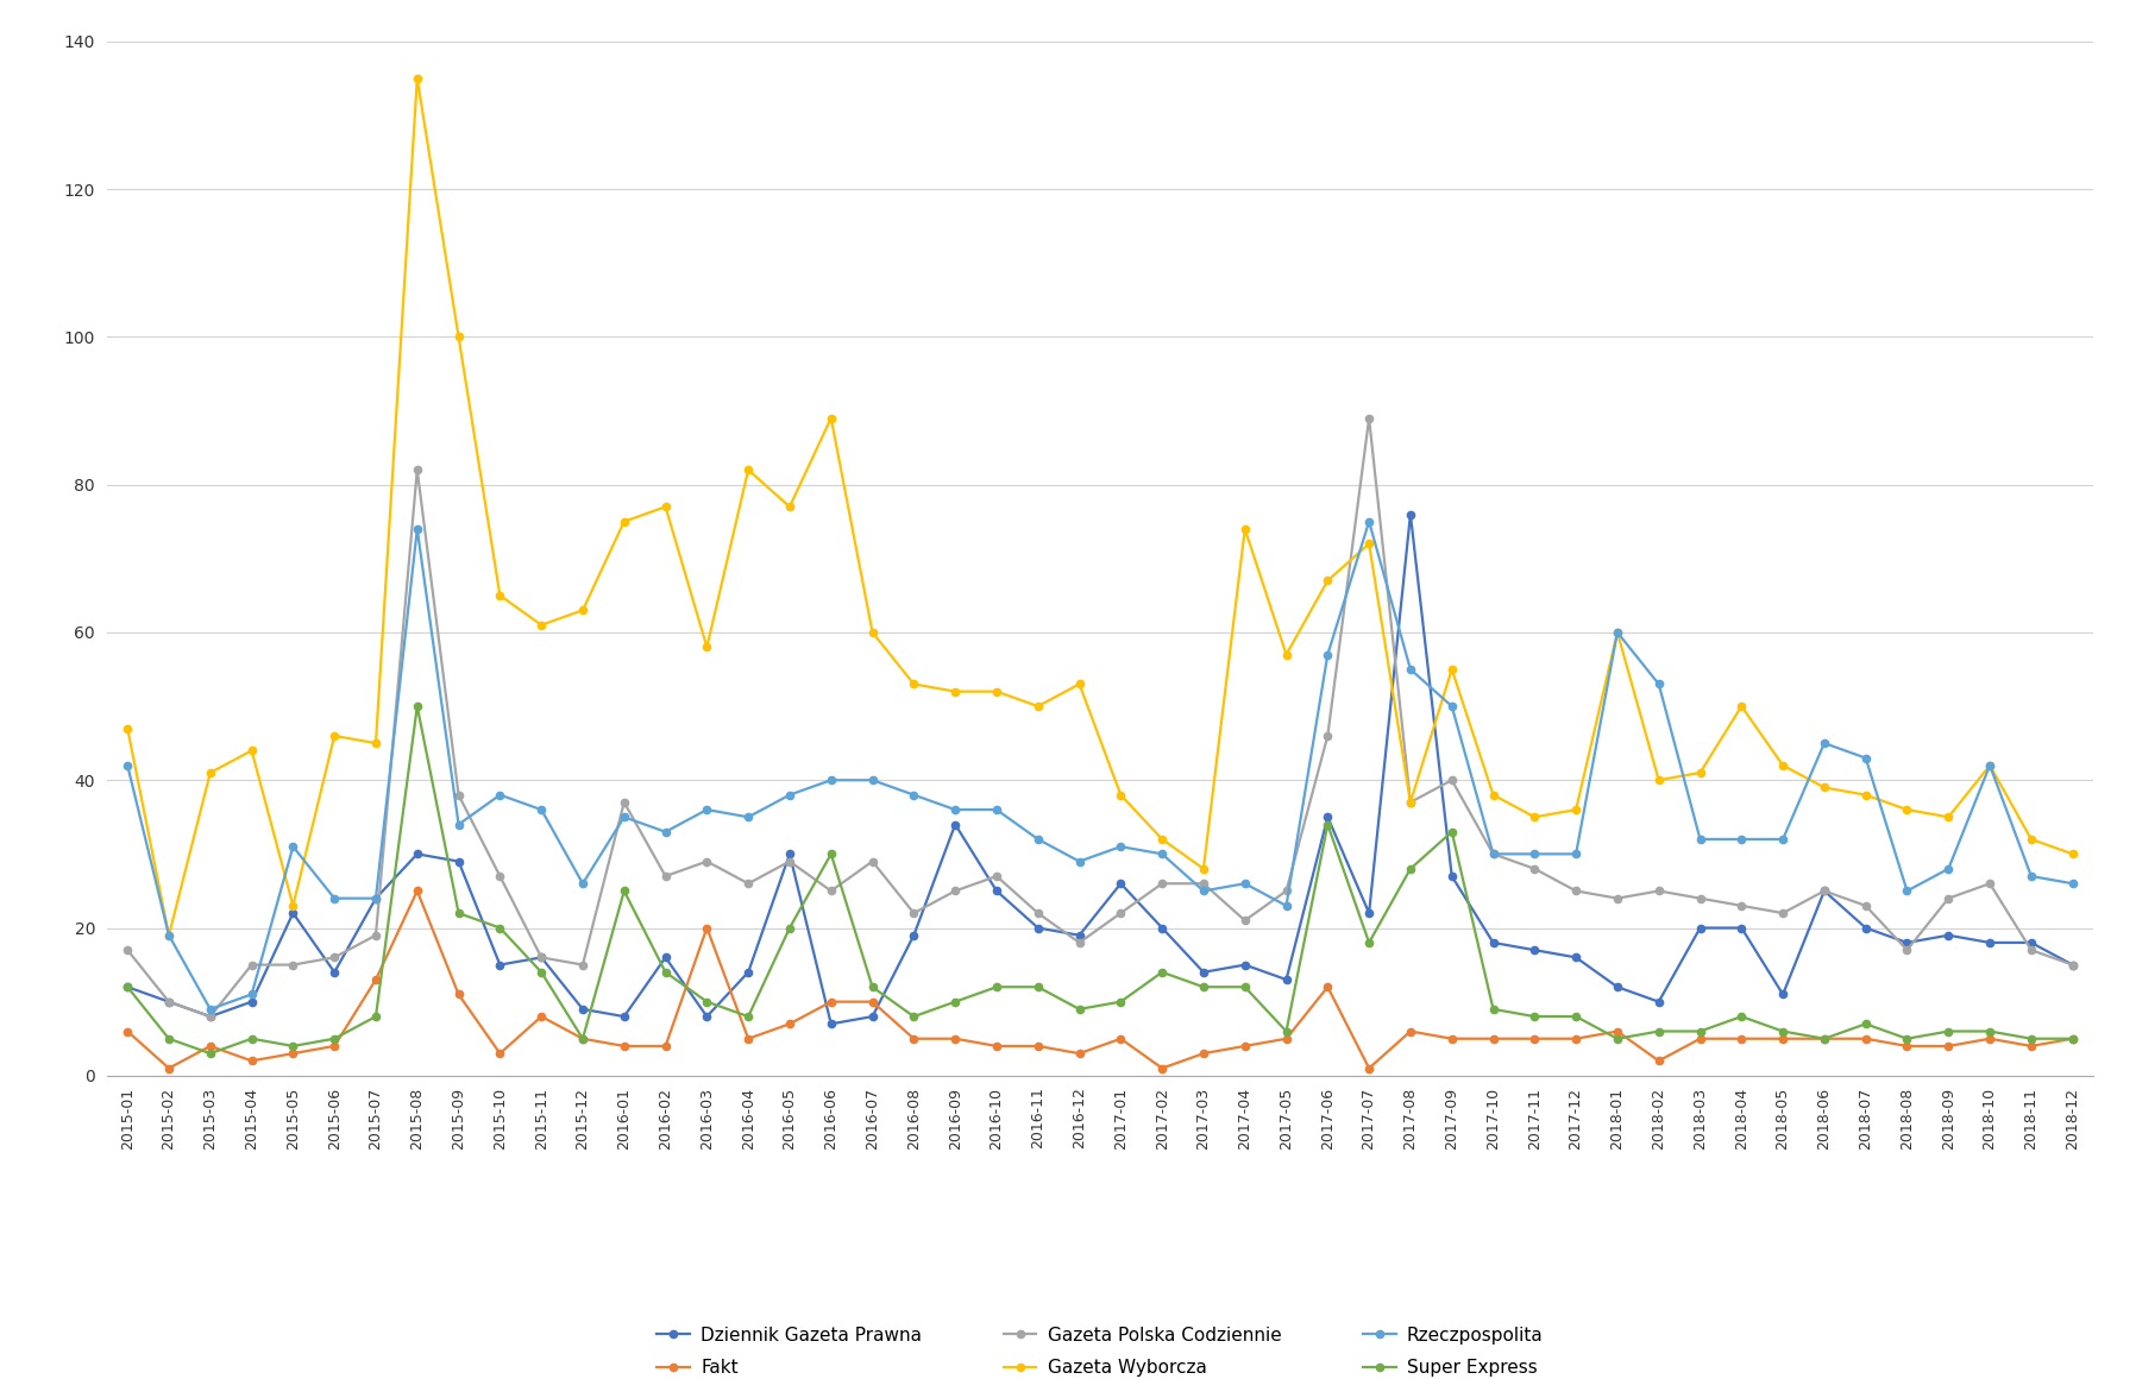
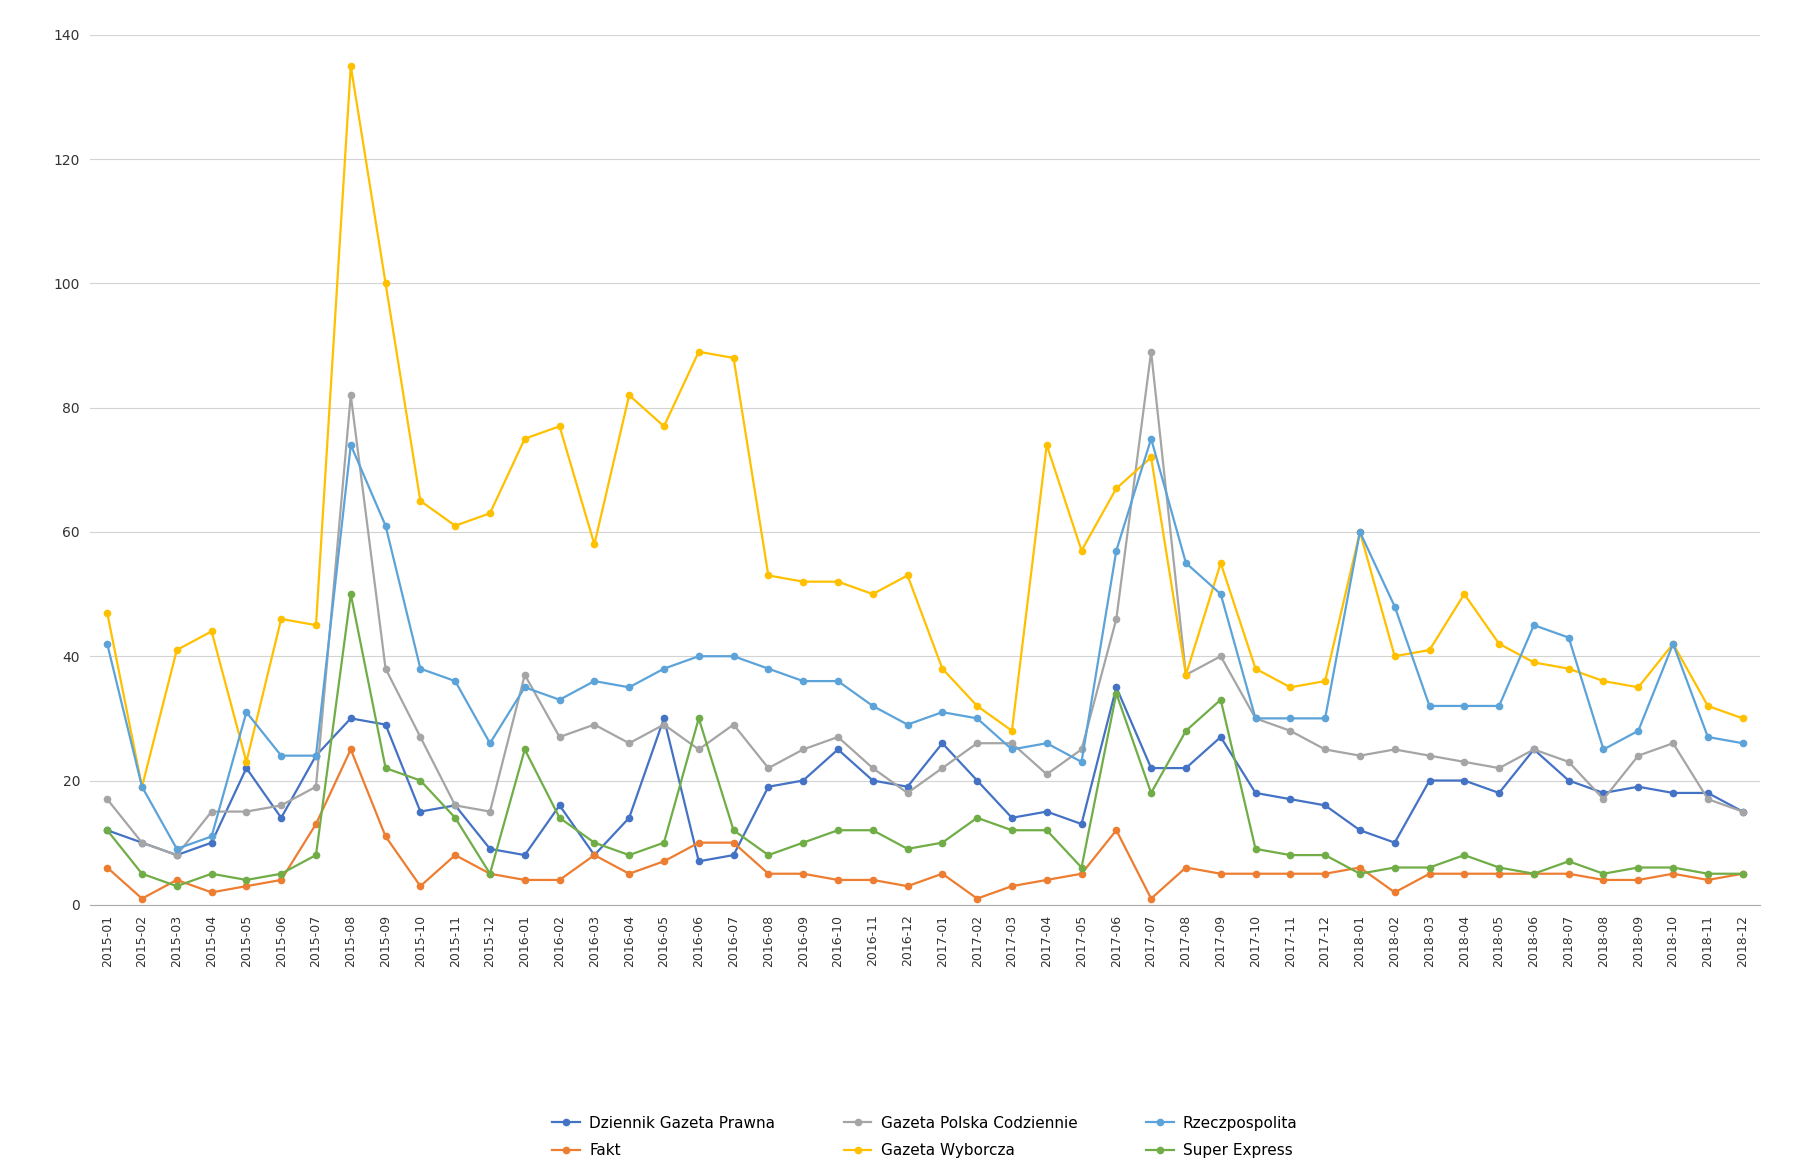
Rzeczpospolita/2015-09: 34 -> 61
Fakt/2016-03: 20 -> 8
Super Express/2016-05: 20 -> 10
Gazeta Wyborcza/2016-07: 60 -> 88
Dziennik Gazeta Prawna/2016-09: 34 -> 20
Dziennik Gazeta Prawna/2017-08: 76 -> 22
Rzeczpospolita/2018-02: 53 -> 48
Dziennik Gazeta Prawna/2018-05: 11 -> 18
